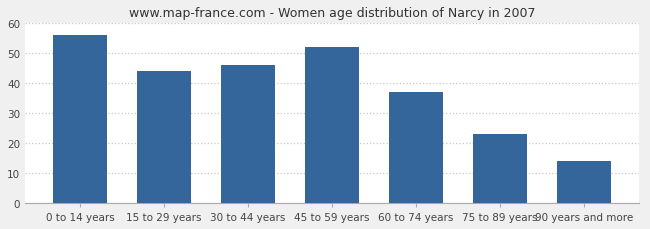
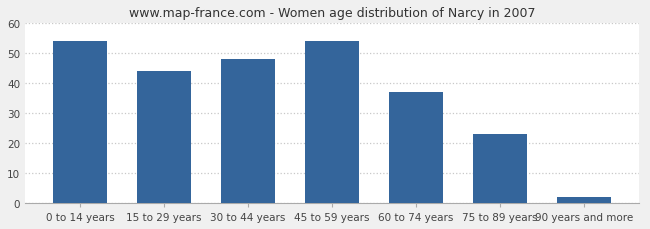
0 to 14 years: 56 -> 54
30 to 44 years: 46 -> 48
45 to 59 years: 52 -> 54
90 years and more: 14 -> 2
